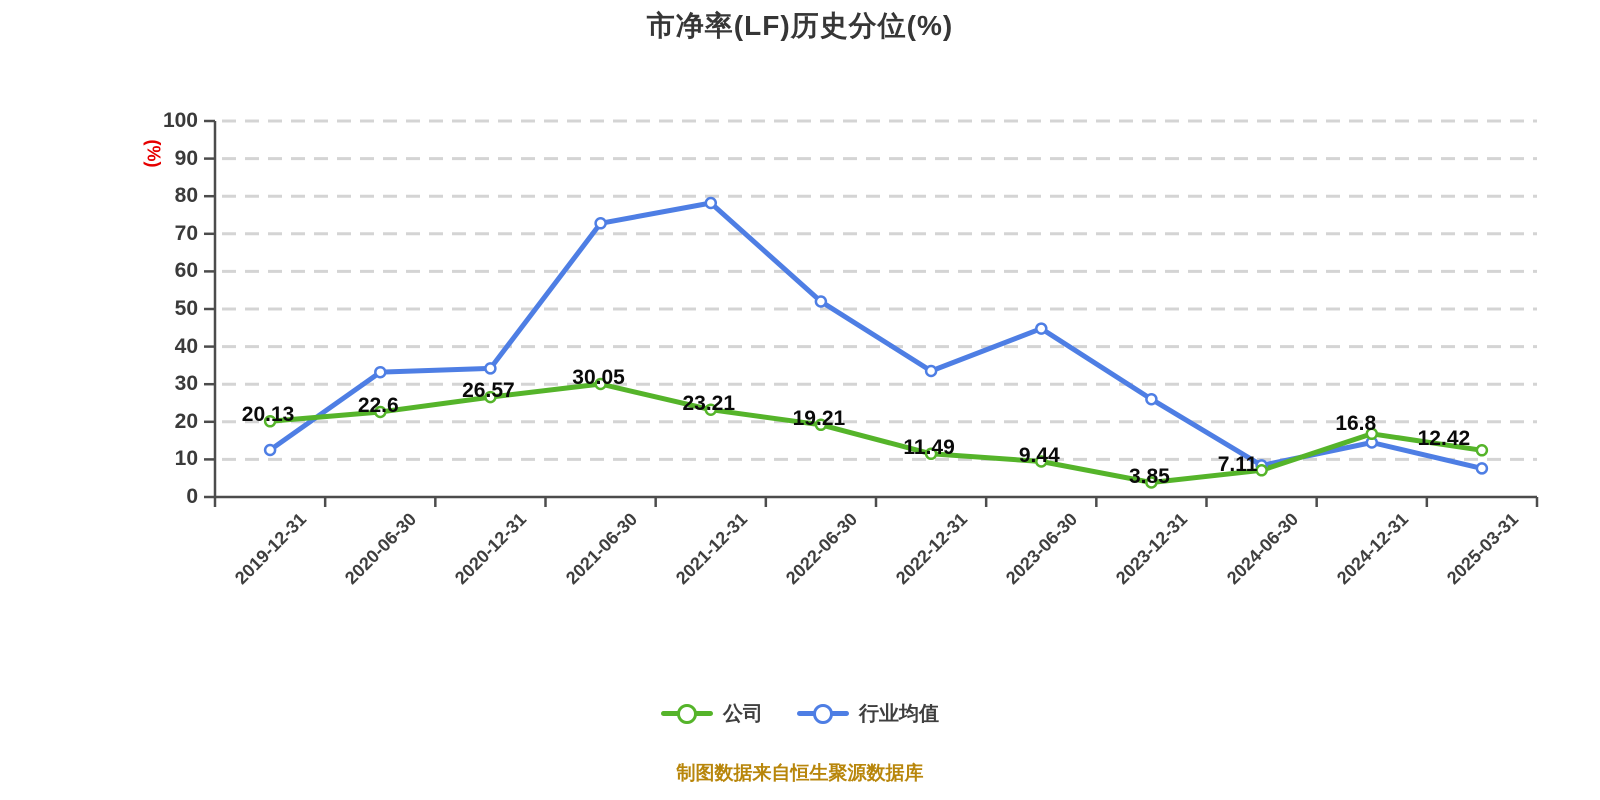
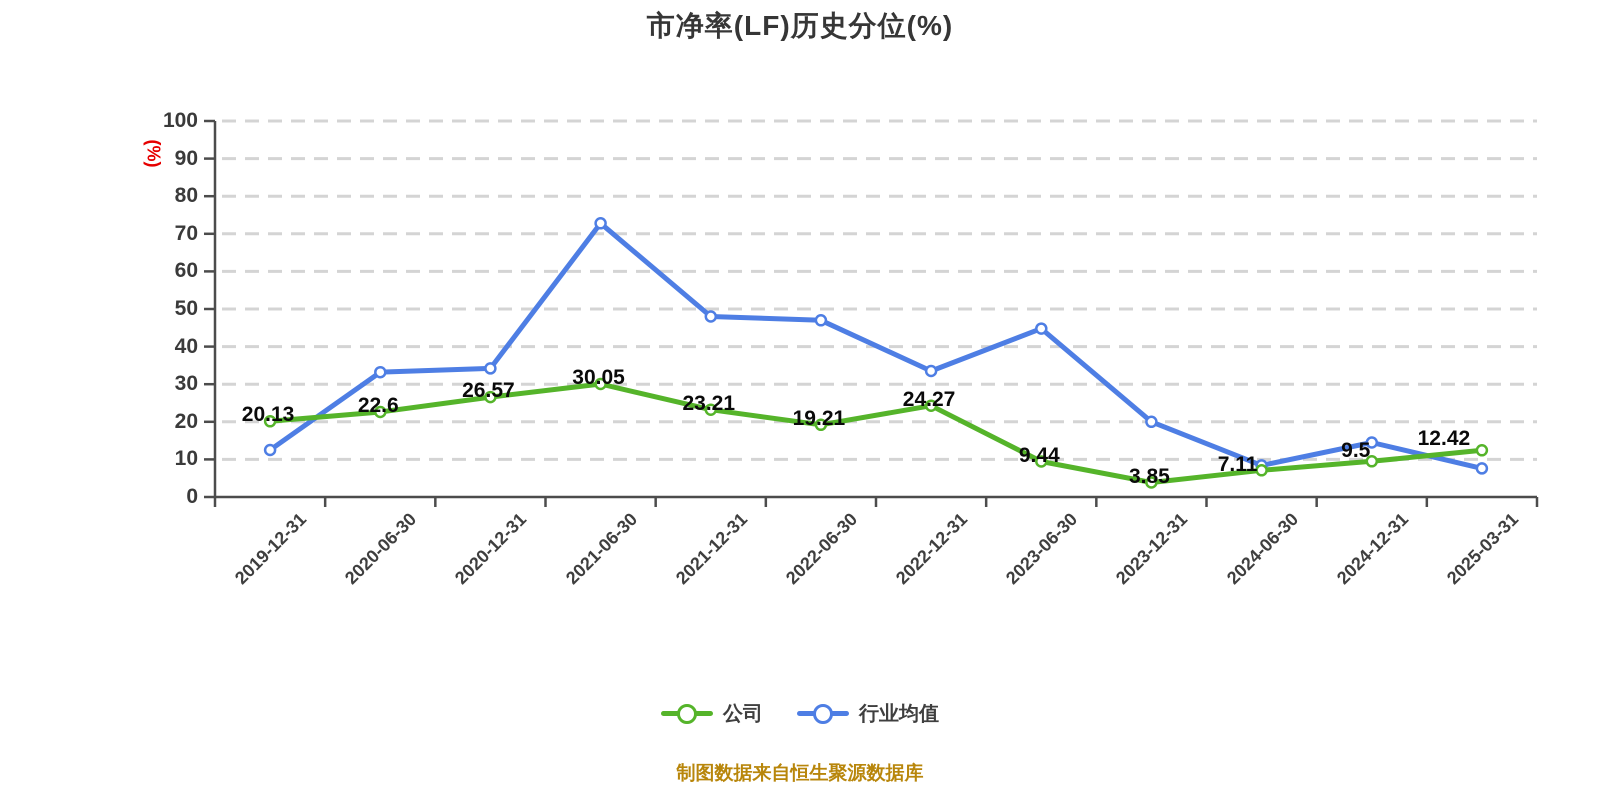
行业均值/2021-12-31: 78 -> 48
行业均值/2022-06-30: 52 -> 47
公司/2022-12-31: 11.49 -> 24.27
行业均值/2023-12-31: 26 -> 20
公司/2024-12-31: 16.8 -> 9.5
